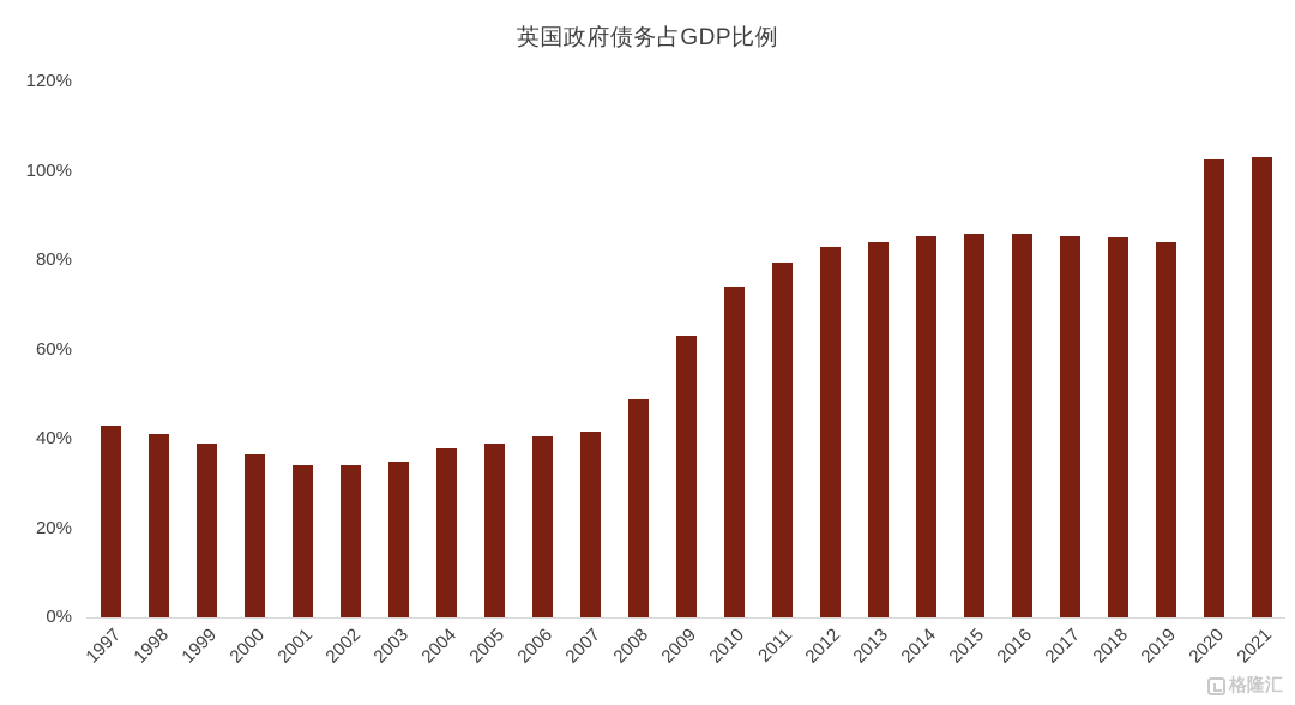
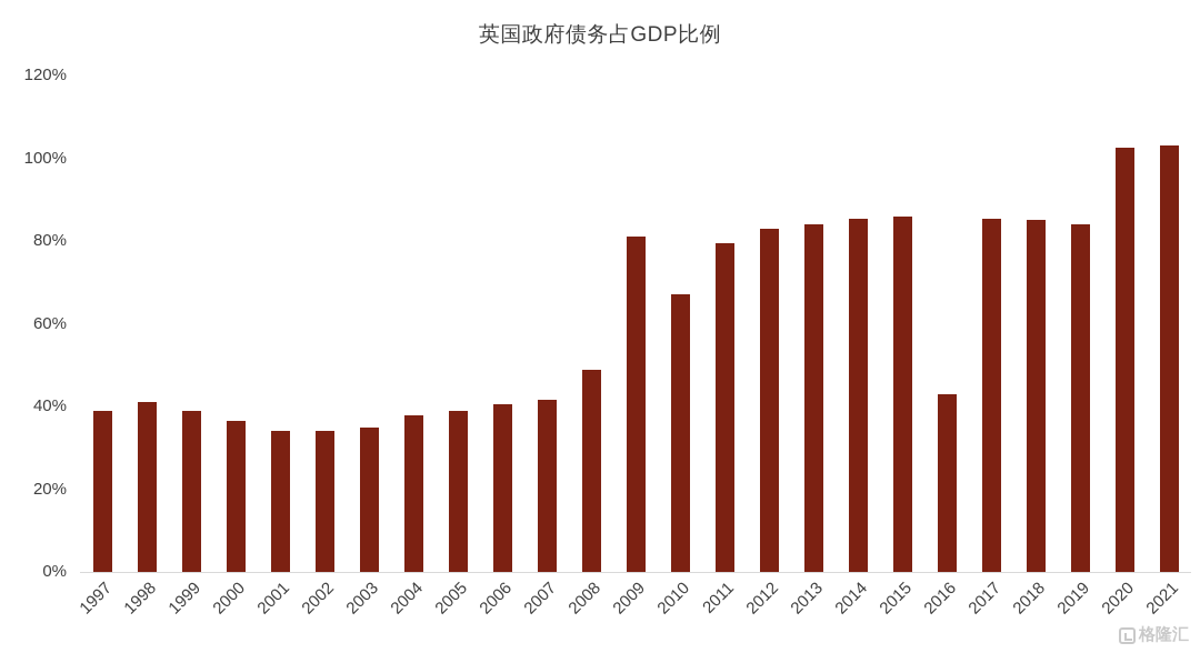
1997: 43% -> 39%
2009: 63% -> 81%
2010: 74% -> 67%
2016: 86% -> 43%
